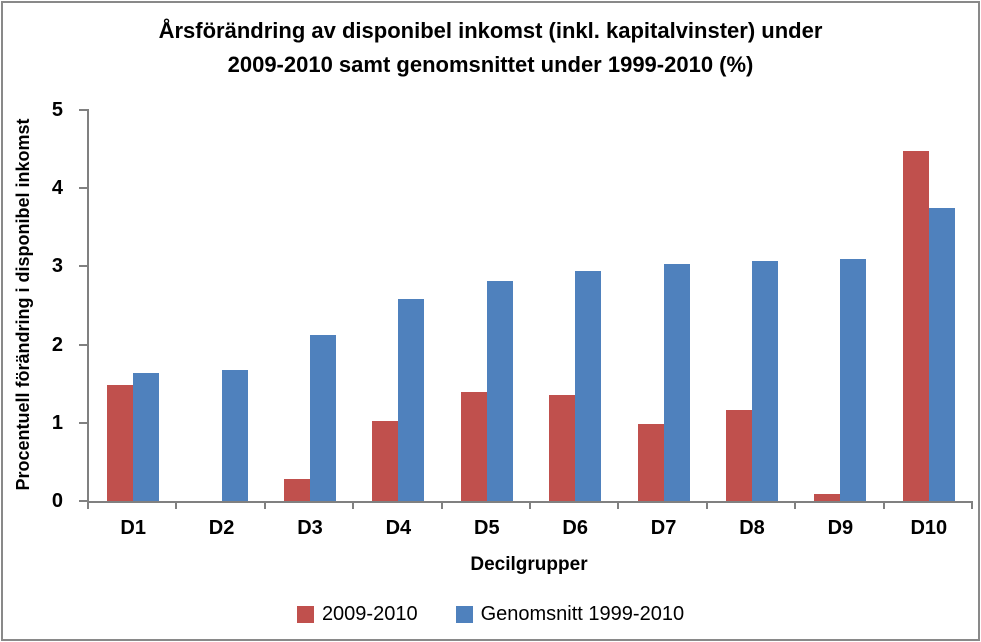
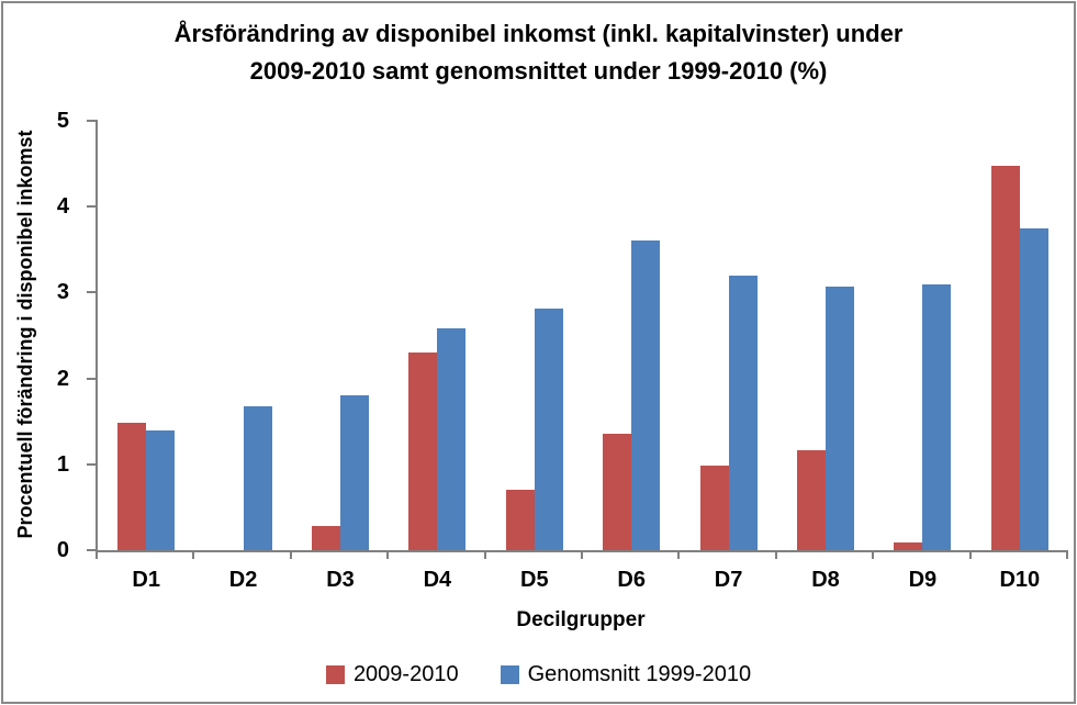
Genomsnitt 1999-2010/D1: 1.6 -> 1.4
Genomsnitt 1999-2010/D3: 2.1 -> 1.8
2009-2010/D4: 1.0 -> 2.3
2009-2010/D5: 1.4 -> 0.7
Genomsnitt 1999-2010/D6: 2.9 -> 3.6
Genomsnitt 1999-2010/D7: 3.0 -> 3.2
